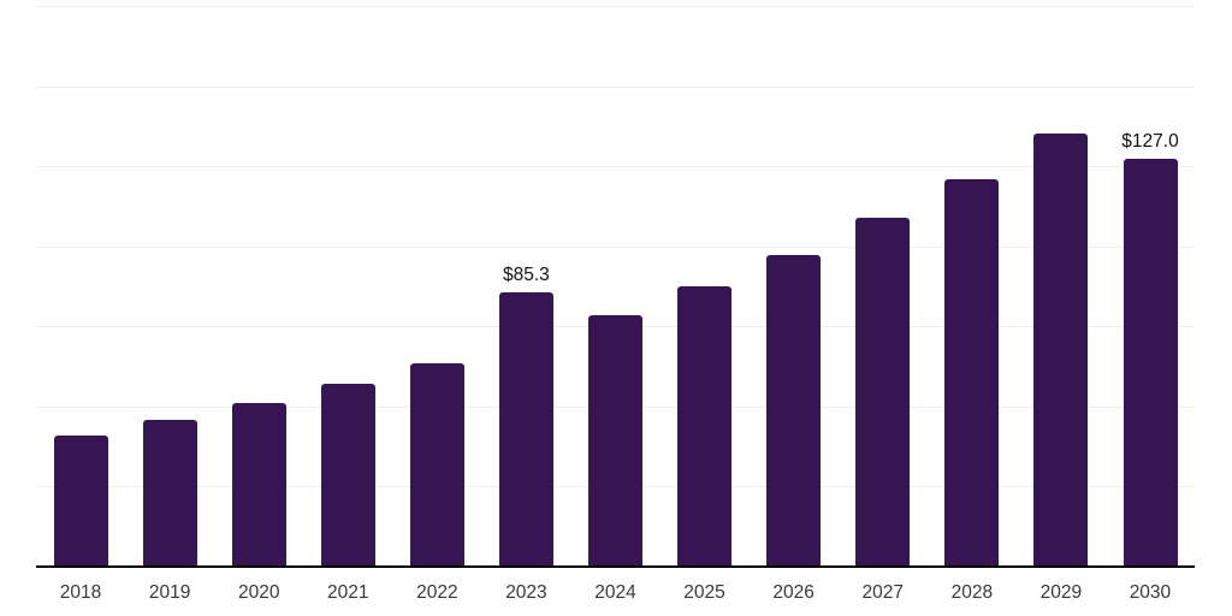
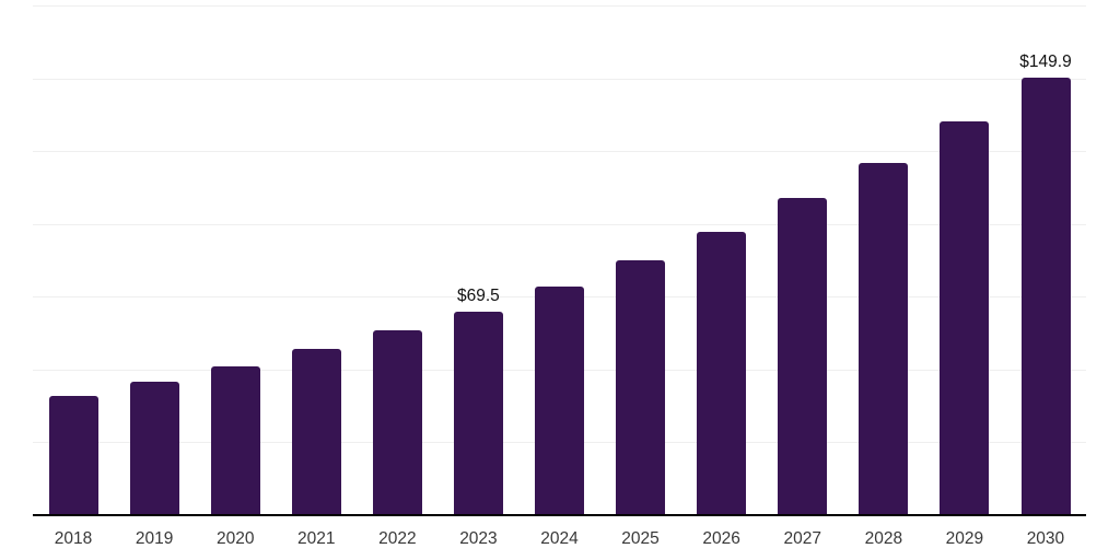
2023: $85.3 -> $69.5
2030: $127.0 -> $149.9
